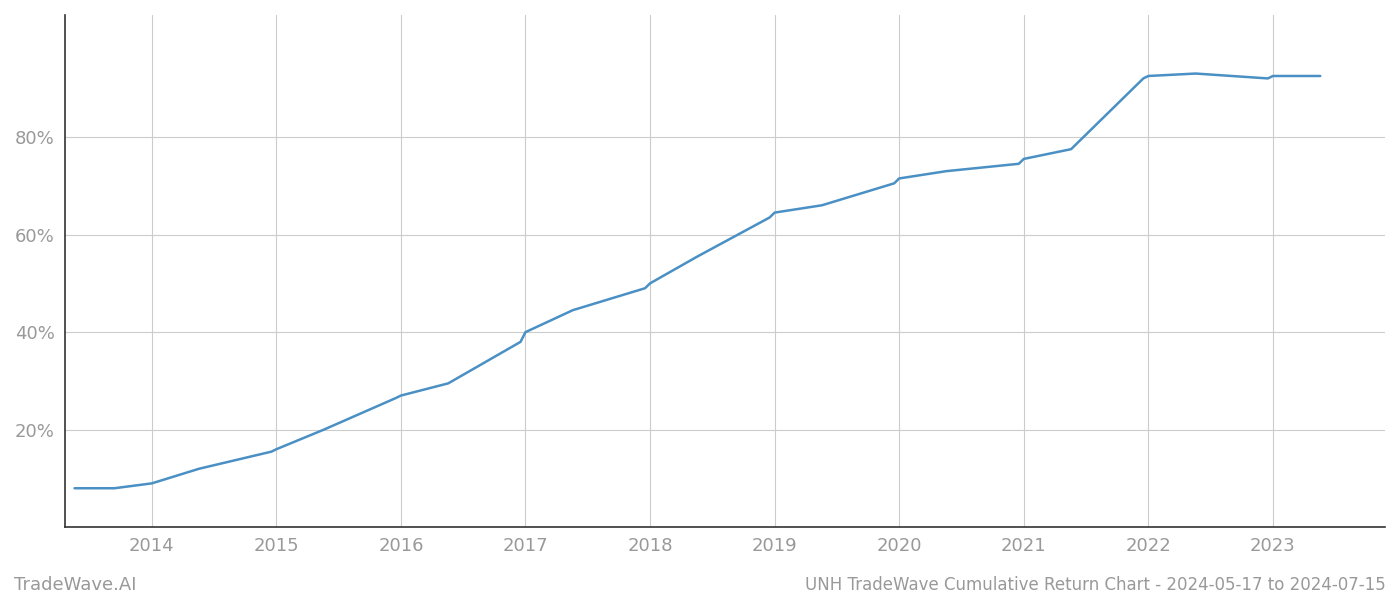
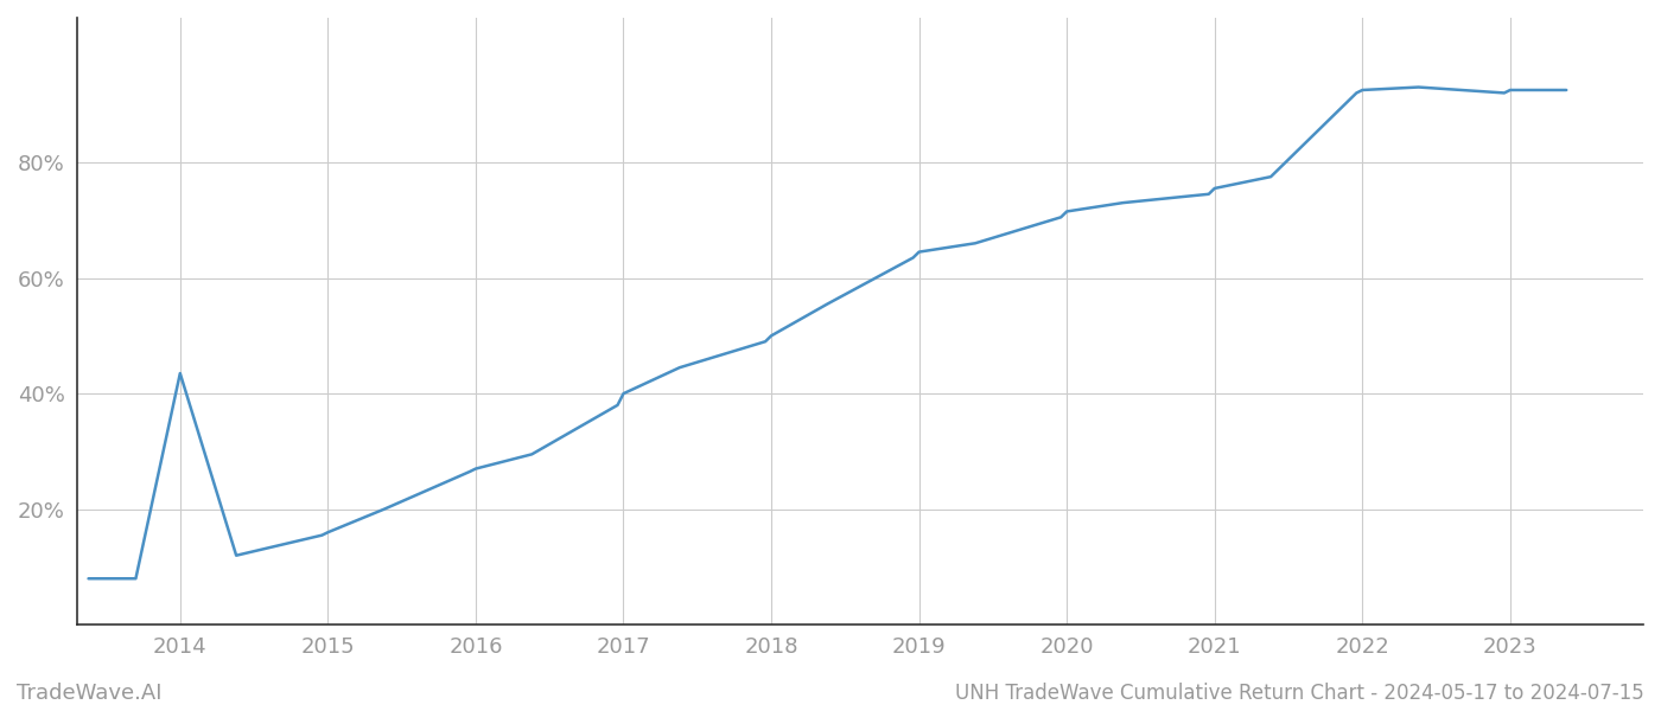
2014: 9.0% -> 43.5%
